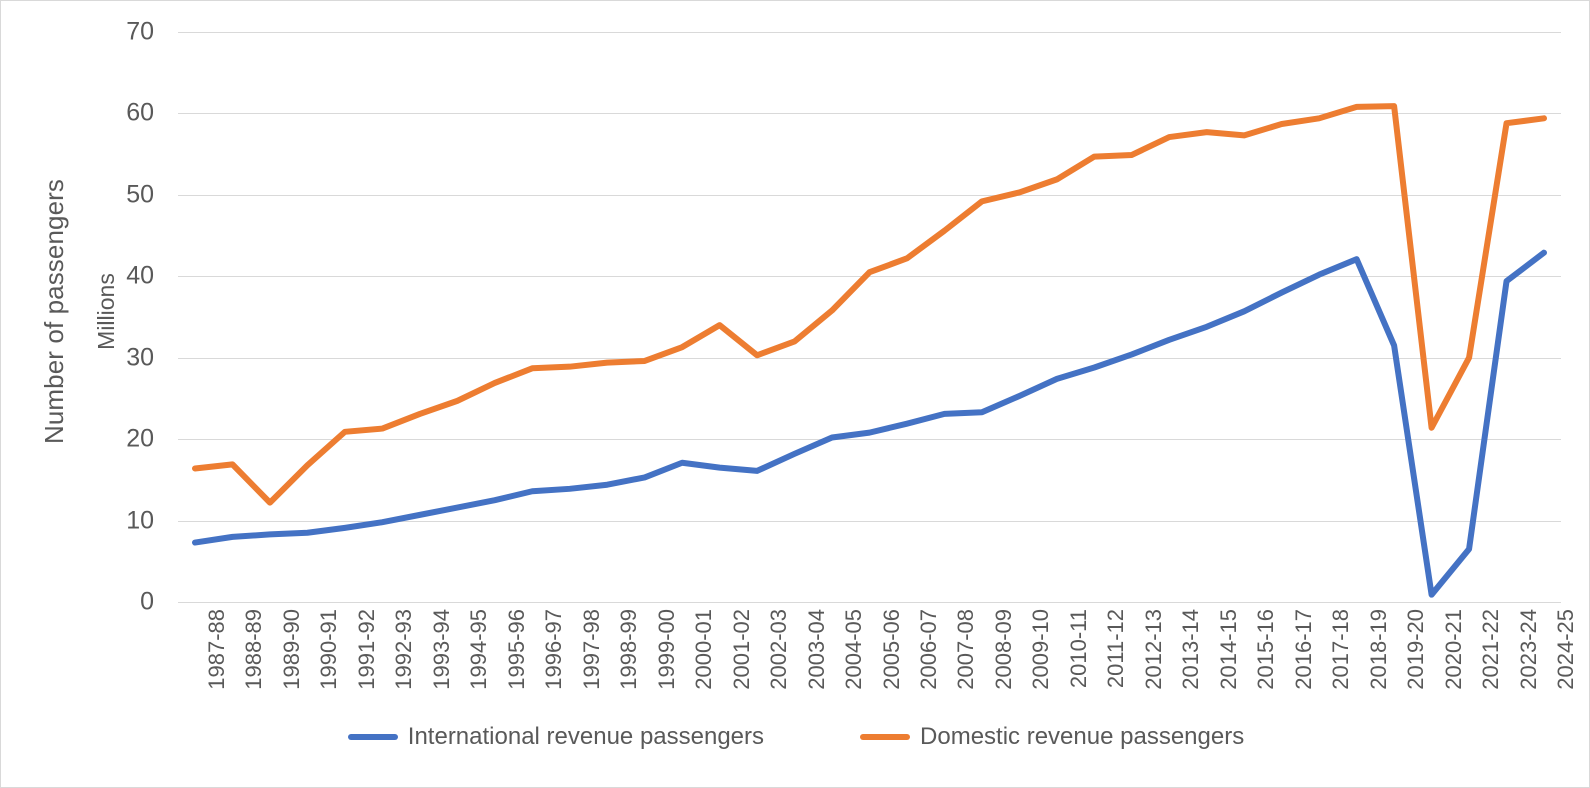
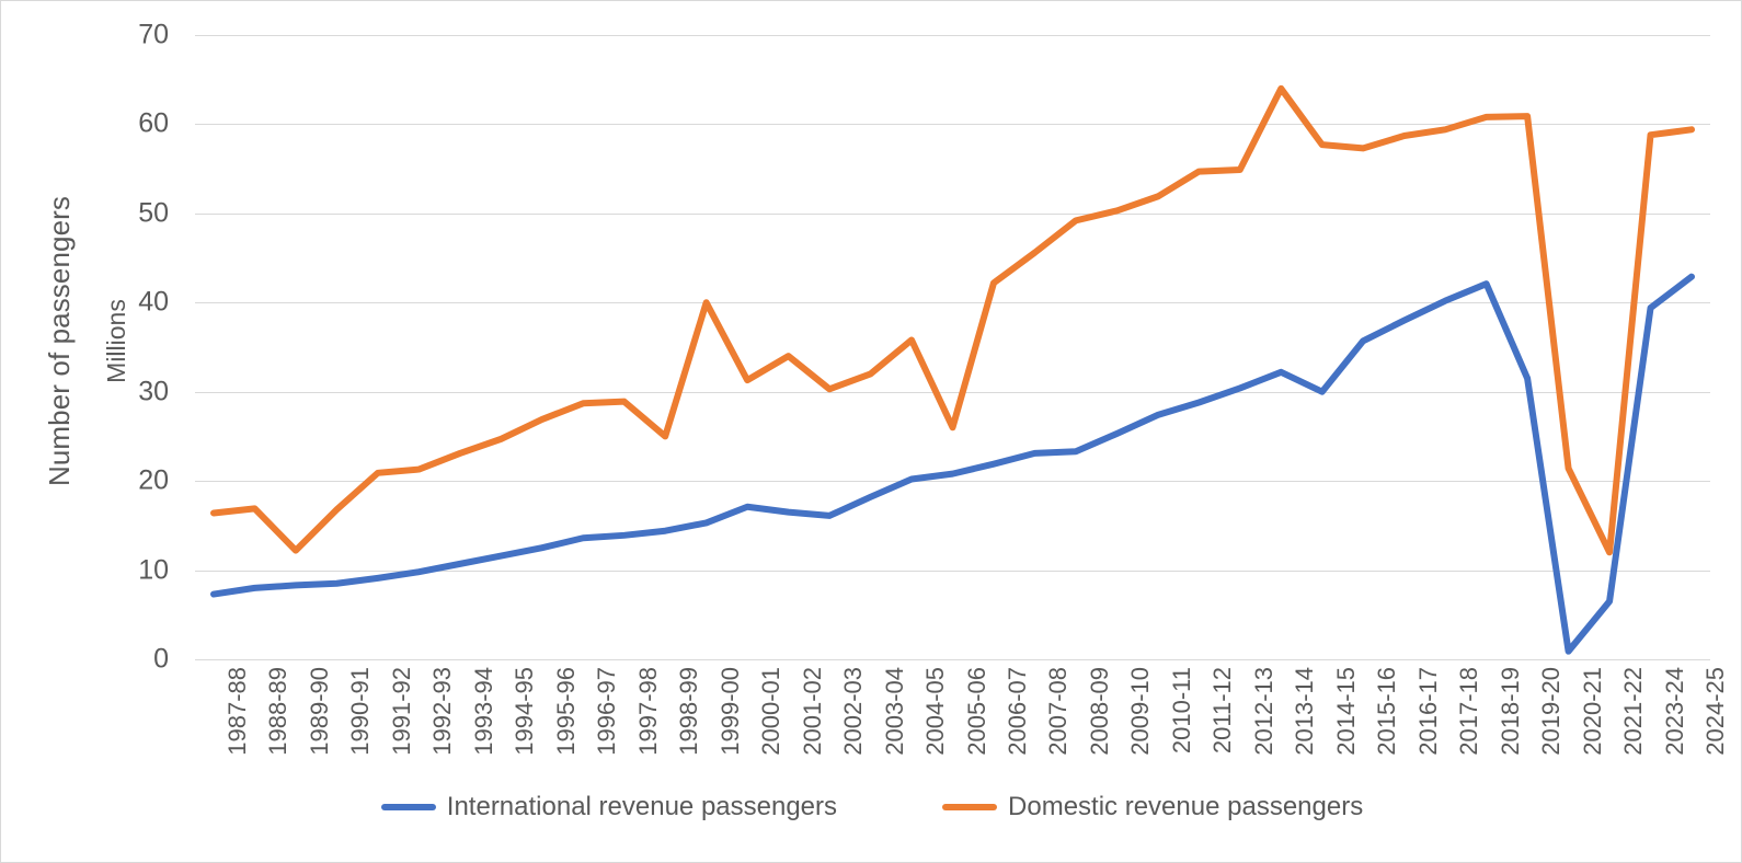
Domestic revenue passengers/1998-99: 29 -> 25
Domestic revenue passengers/1999-00: 30 -> 40
Domestic revenue passengers/2005-06: 40 -> 26
Domestic revenue passengers/2013-14: 57 -> 64
International revenue passengers/2014-15: 34 -> 30
Domestic revenue passengers/2021-22: 30 -> 12
